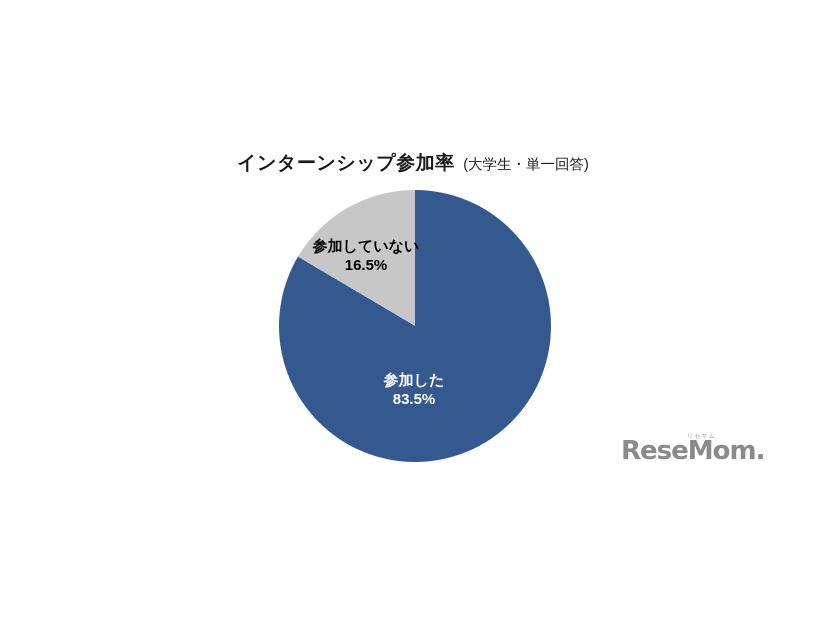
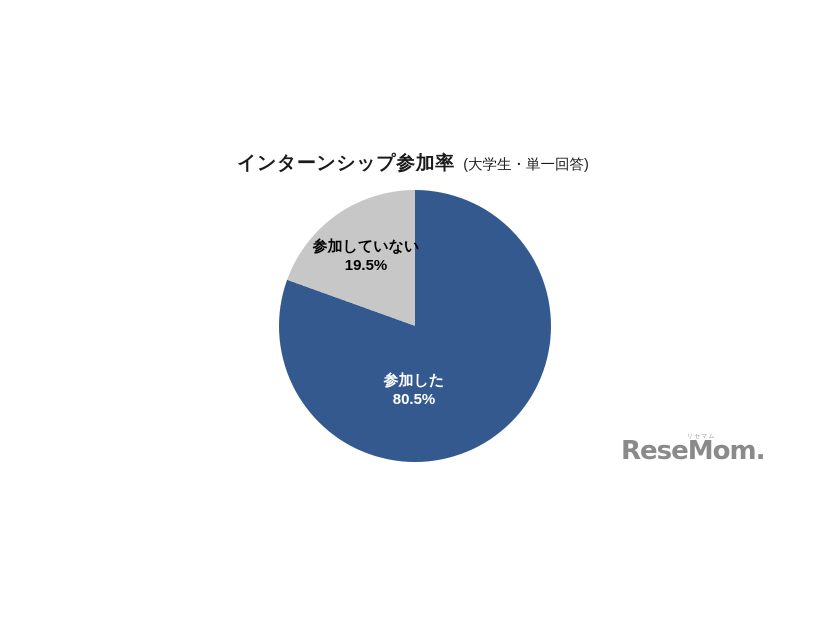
参加した: 83.5% -> 80.5%
参加していない: 16.5% -> 19.5%
